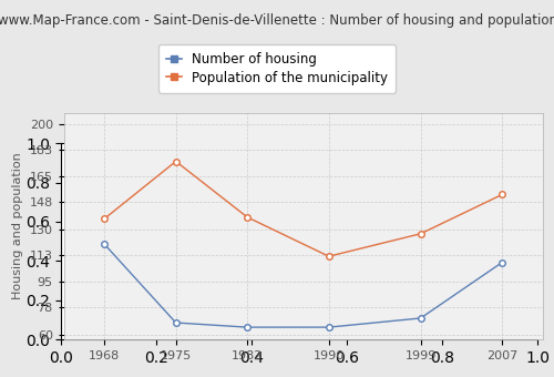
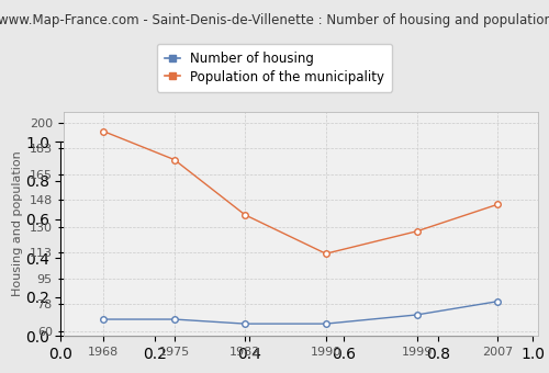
Number of housing/1968: 120 -> 68
Population of the municipality/1968: 137 -> 194
Number of housing/2007: 108 -> 80
Population of the municipality/2007: 153 -> 145
